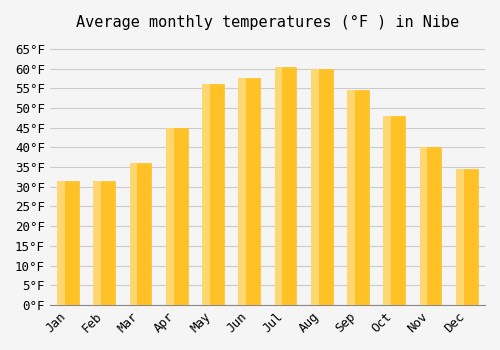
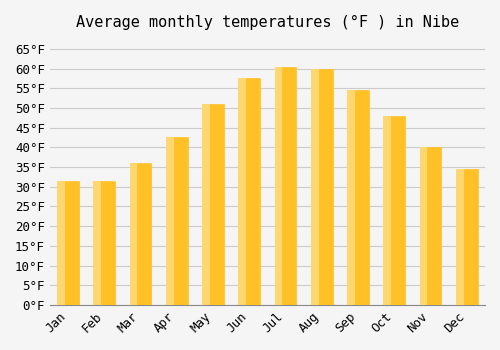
Apr: 45.0°F -> 42.5°F
May: 56.0°F -> 51.0°F
